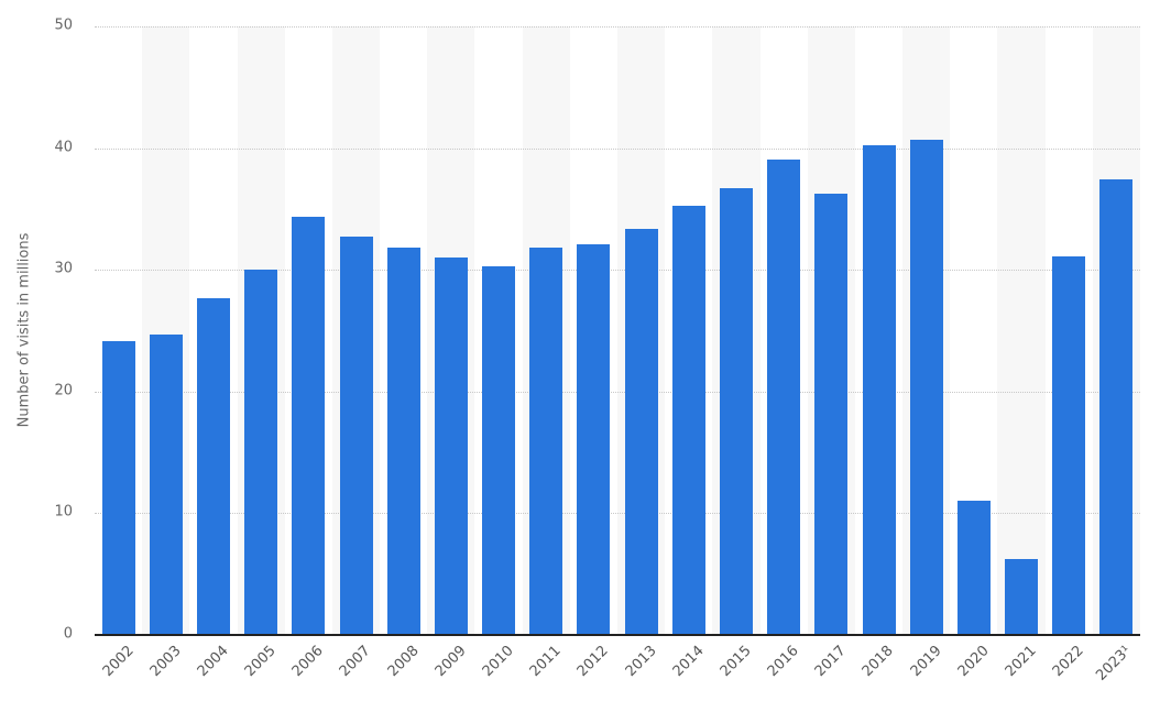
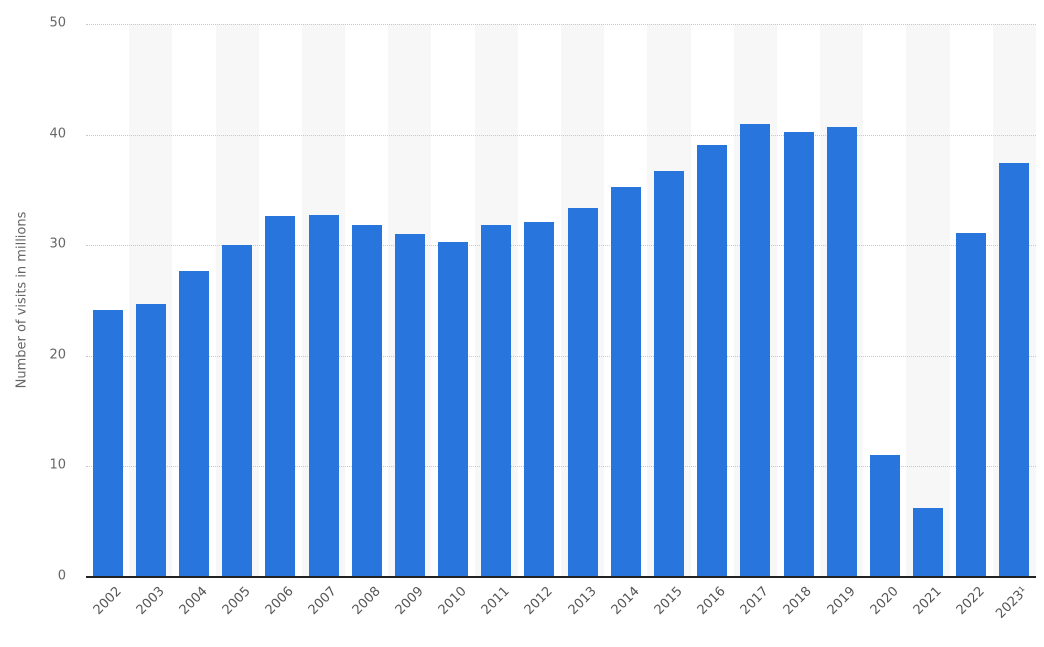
2006: 34.4 -> 32.6
2017: 36.3 -> 41.0
